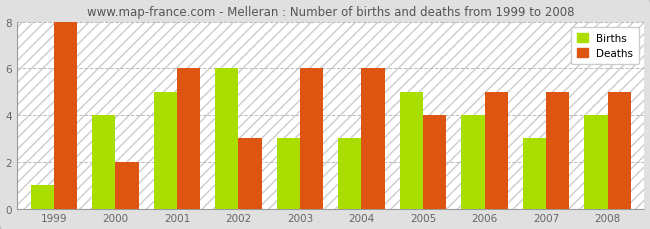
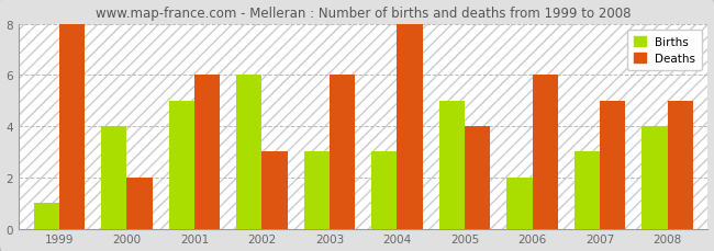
Deaths/2004: 6 -> 8
Births/2006: 4 -> 2
Deaths/2006: 5 -> 6
